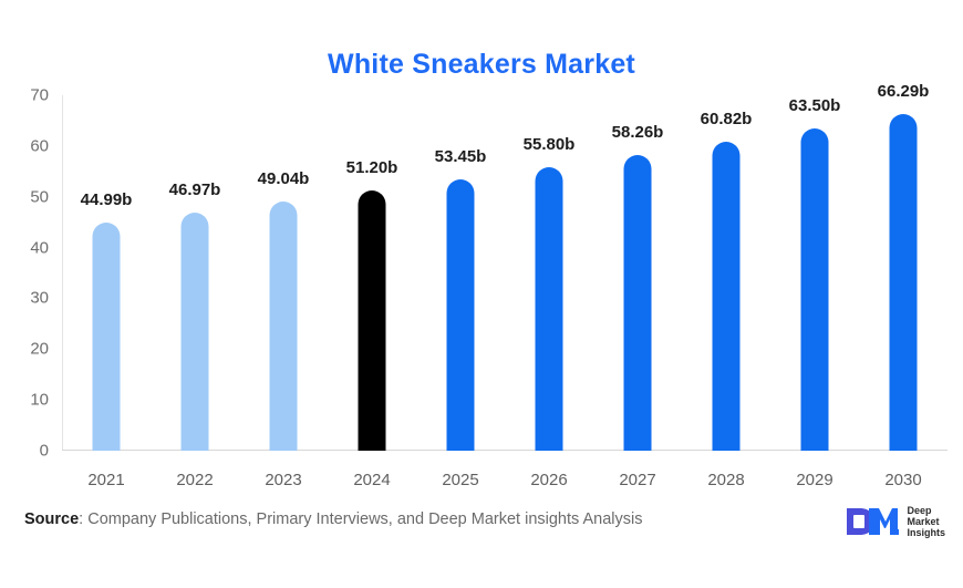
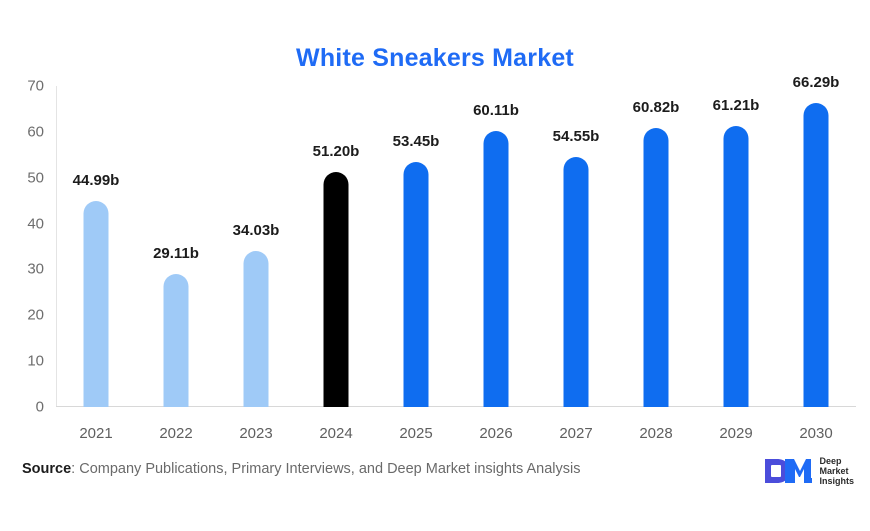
2022: 46.97b -> 29.11b
2023: 49.04b -> 34.03b
2026: 55.80b -> 60.11b
2027: 58.26b -> 54.55b
2029: 63.50b -> 61.21b
